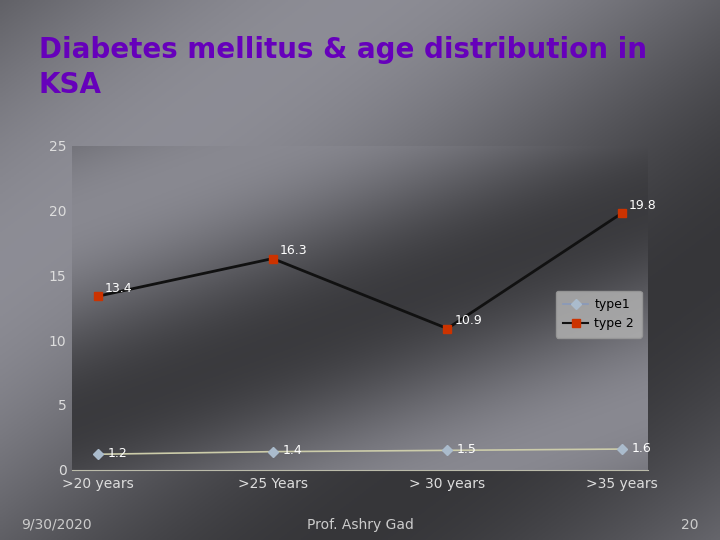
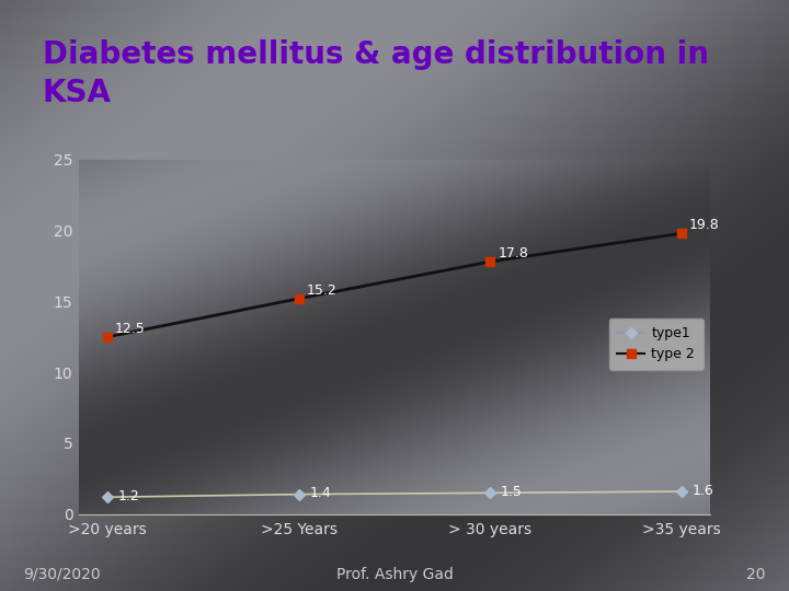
type 2/>20 years: 13.4 -> 12.5
type 2/>25 Years: 16.3 -> 15.2
type 2/> 30 years: 10.9 -> 17.8
